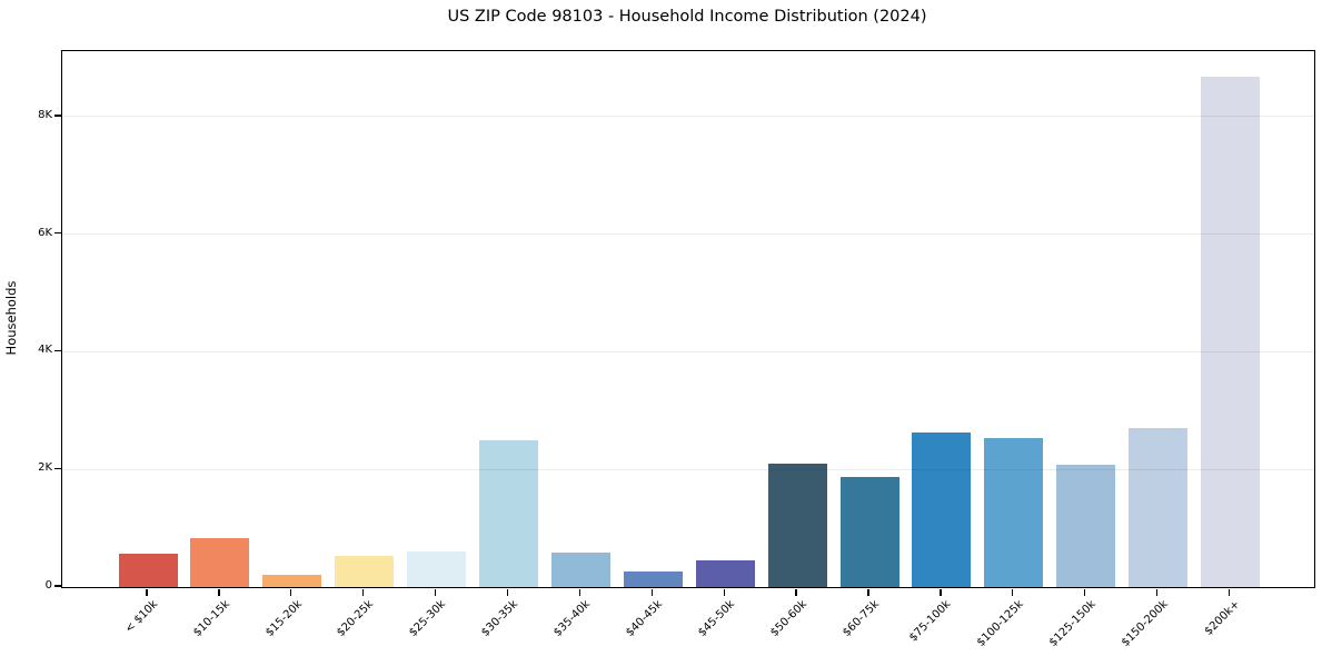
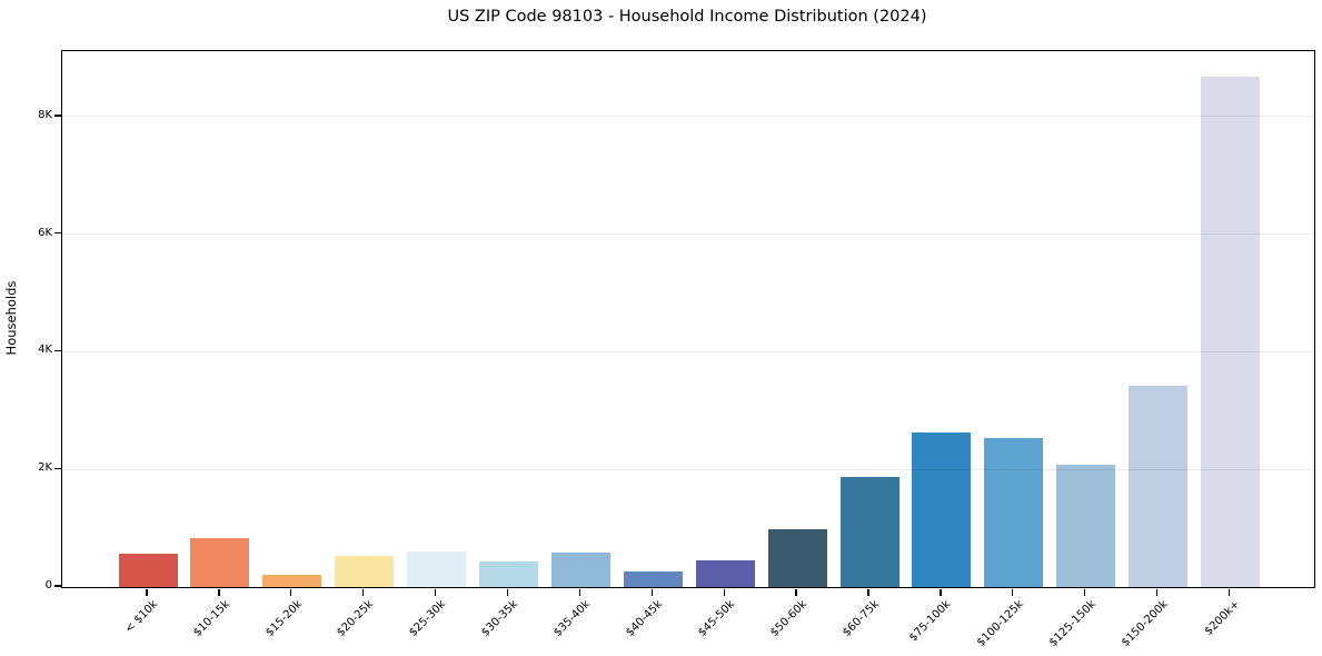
$30-35k: 2.5K -> 0.4K
$50-60k: 2.1K -> 1.0K
$150-200k: 2.7K -> 3.4K
